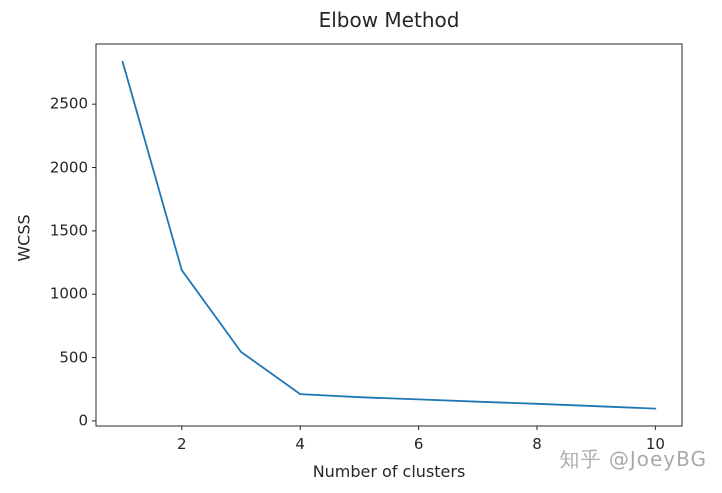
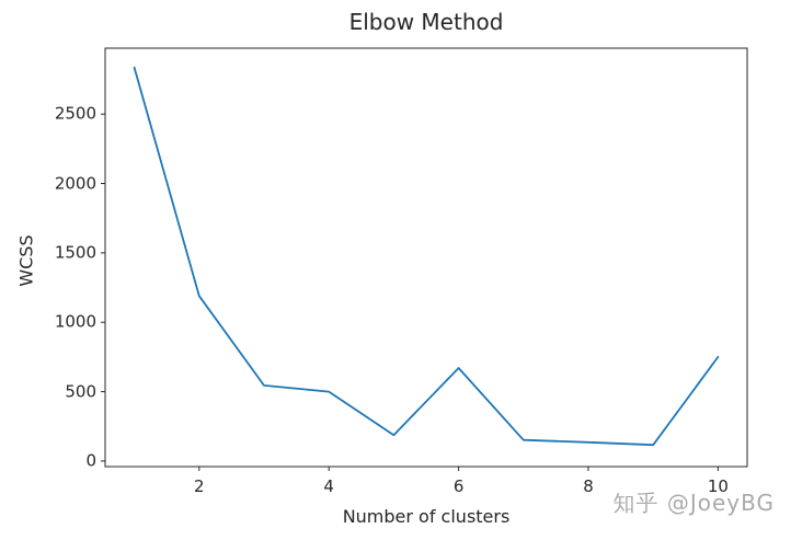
4: 210 -> 500
6: 170 -> 670
10: 100 -> 750
